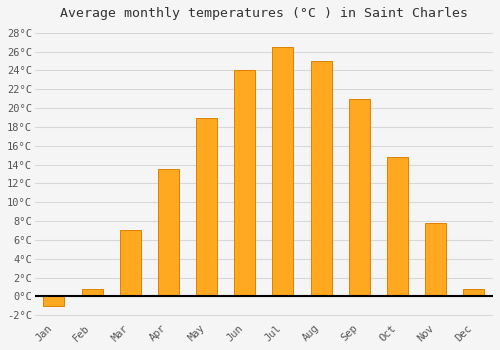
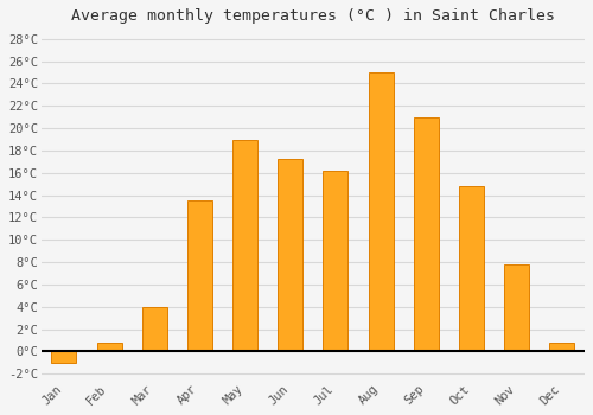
Mar: 7.0°C -> 4.0°C
Jun: 24.0°C -> 17.2°C
Jul: 26.5°C -> 16.2°C
